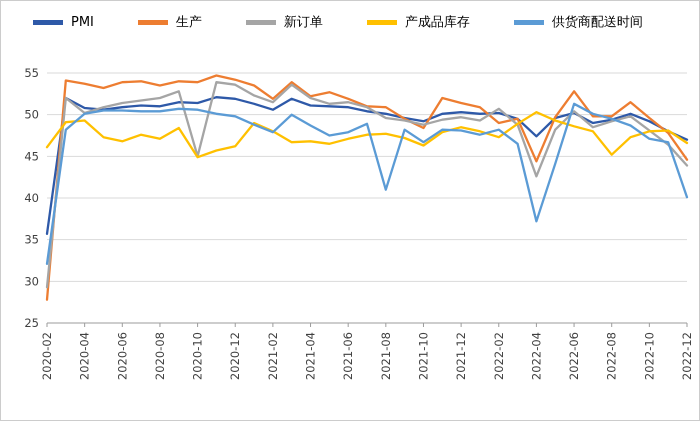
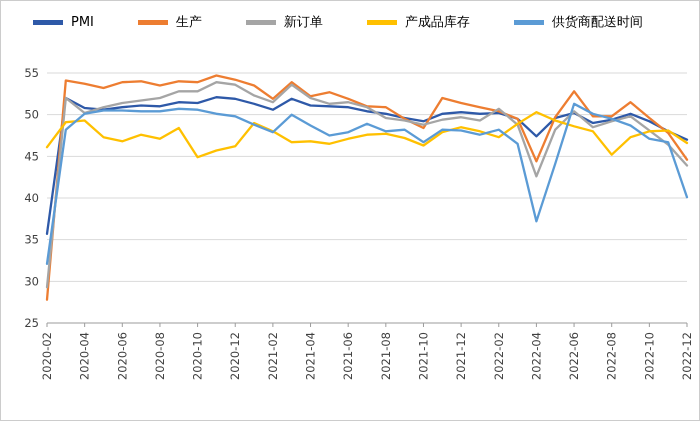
新订单/2020-10: 45 -> 53
供货商配送时间/2021-08: 41 -> 48
生产/2022-02: 49 -> 50
